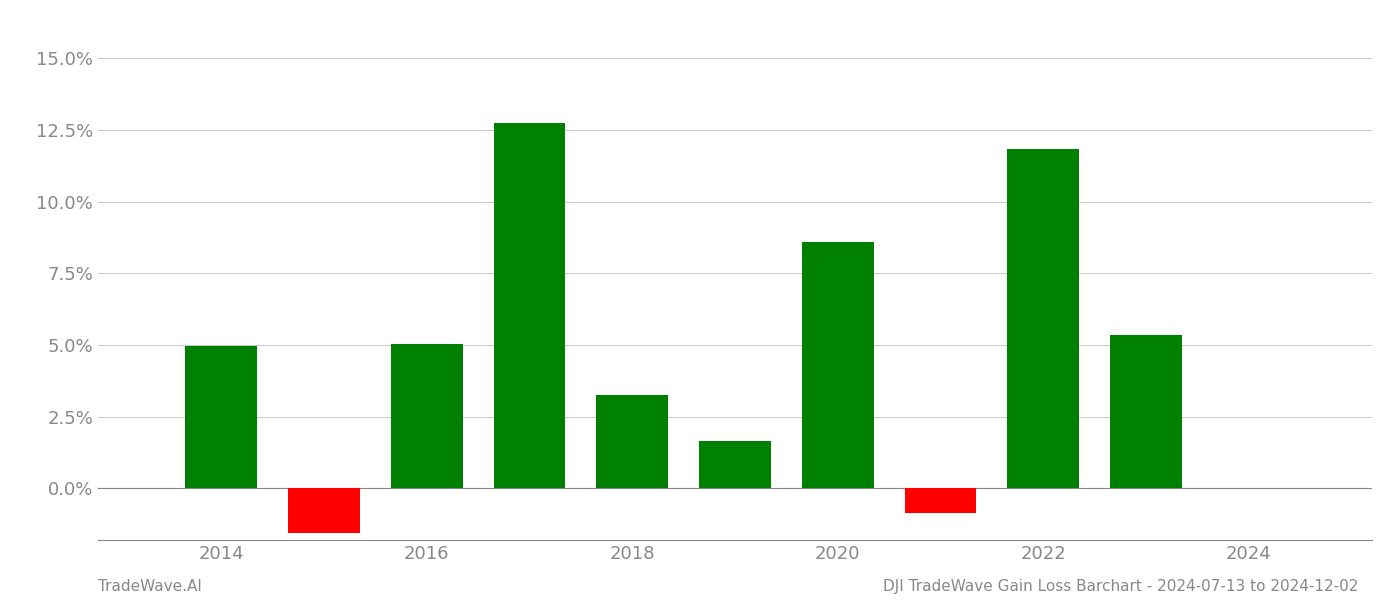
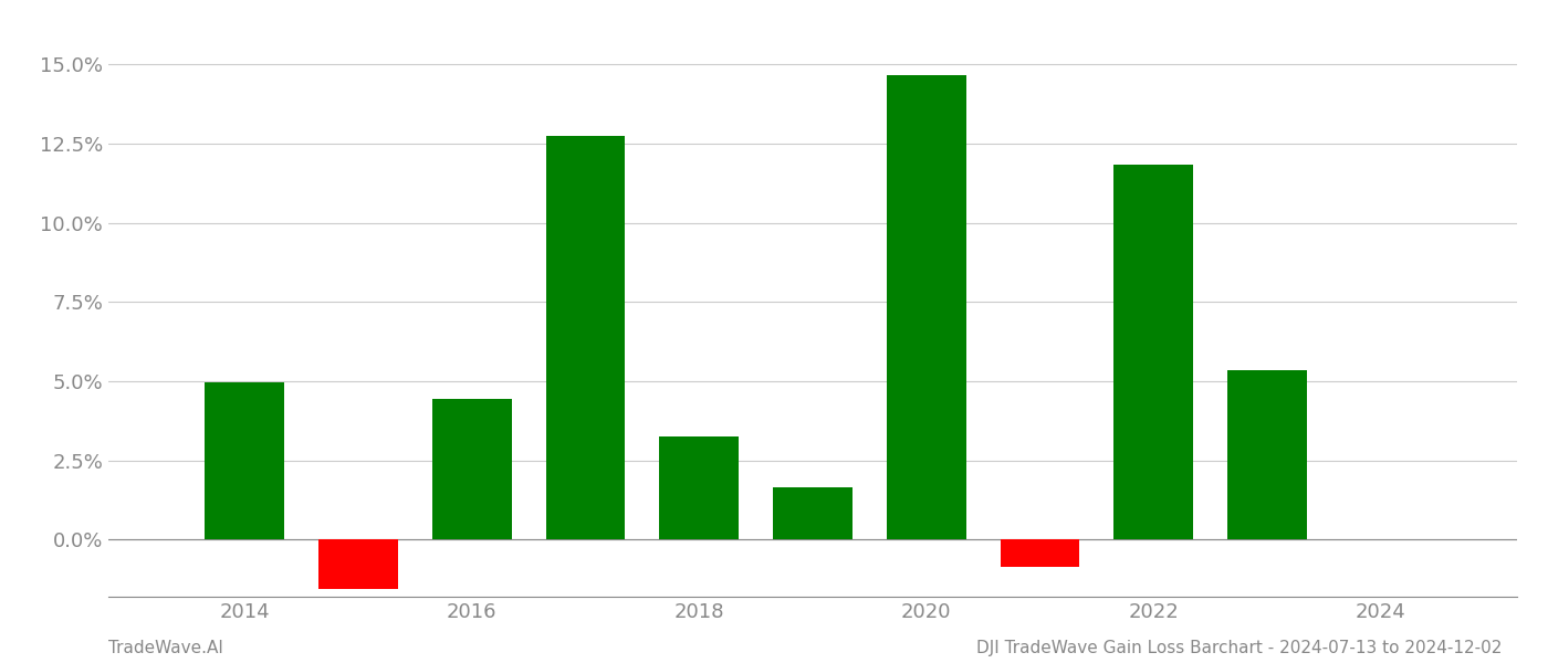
2016: 5.05% -> 4.45%
2020: 8.60% -> 14.65%
